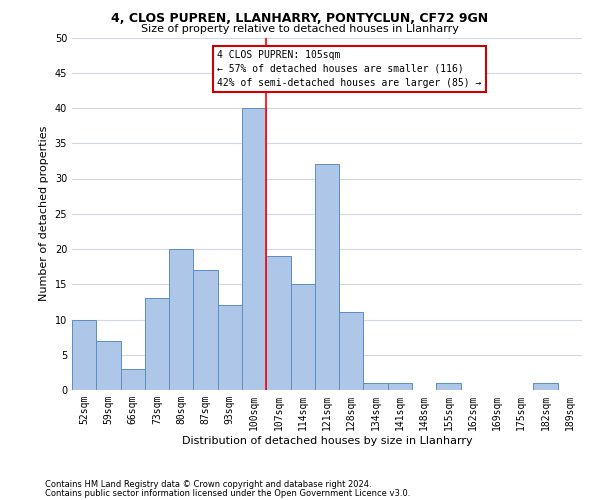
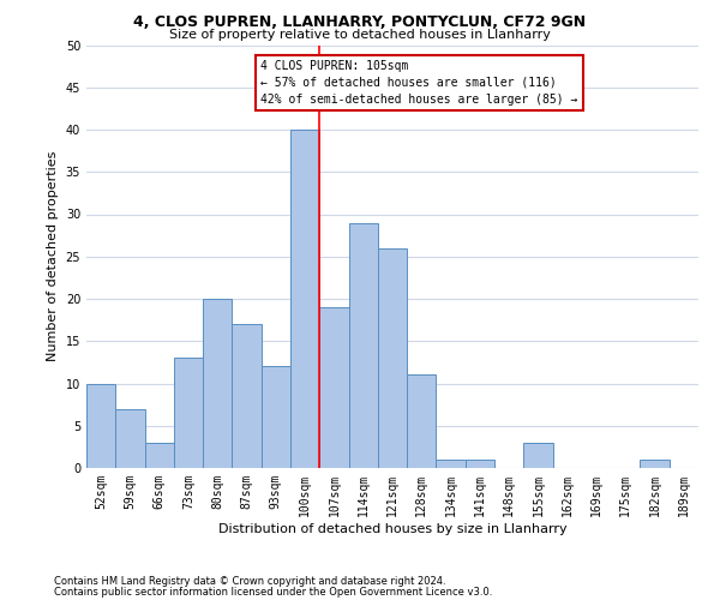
114sqm: 15 -> 29
121sqm: 32 -> 26
155sqm: 1 -> 3
